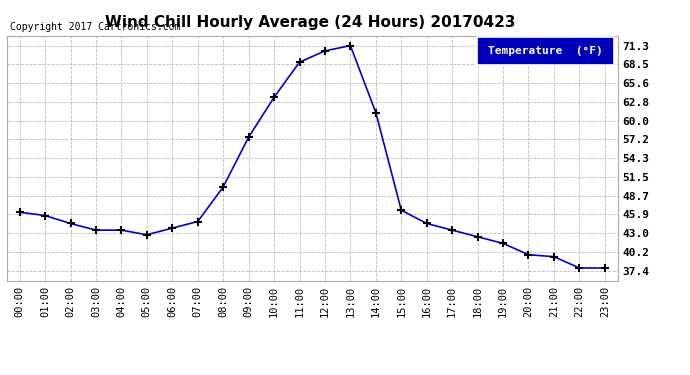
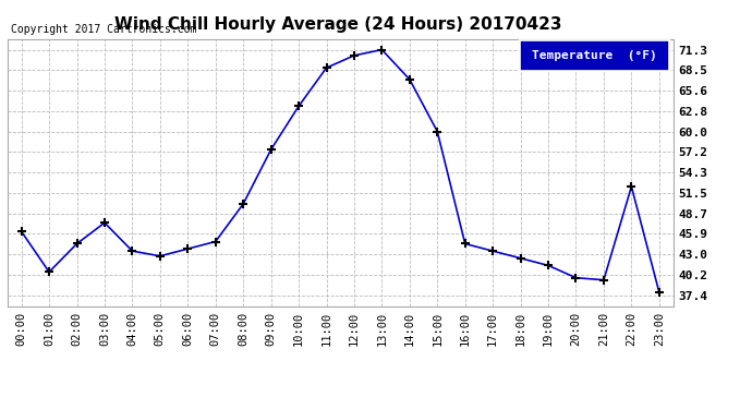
01:00: 45.7 -> 40.6
03:00: 43.5 -> 47.4
14:00: 61.2 -> 67.2
15:00: 46.5 -> 60.0
22:00: 37.8 -> 52.4
